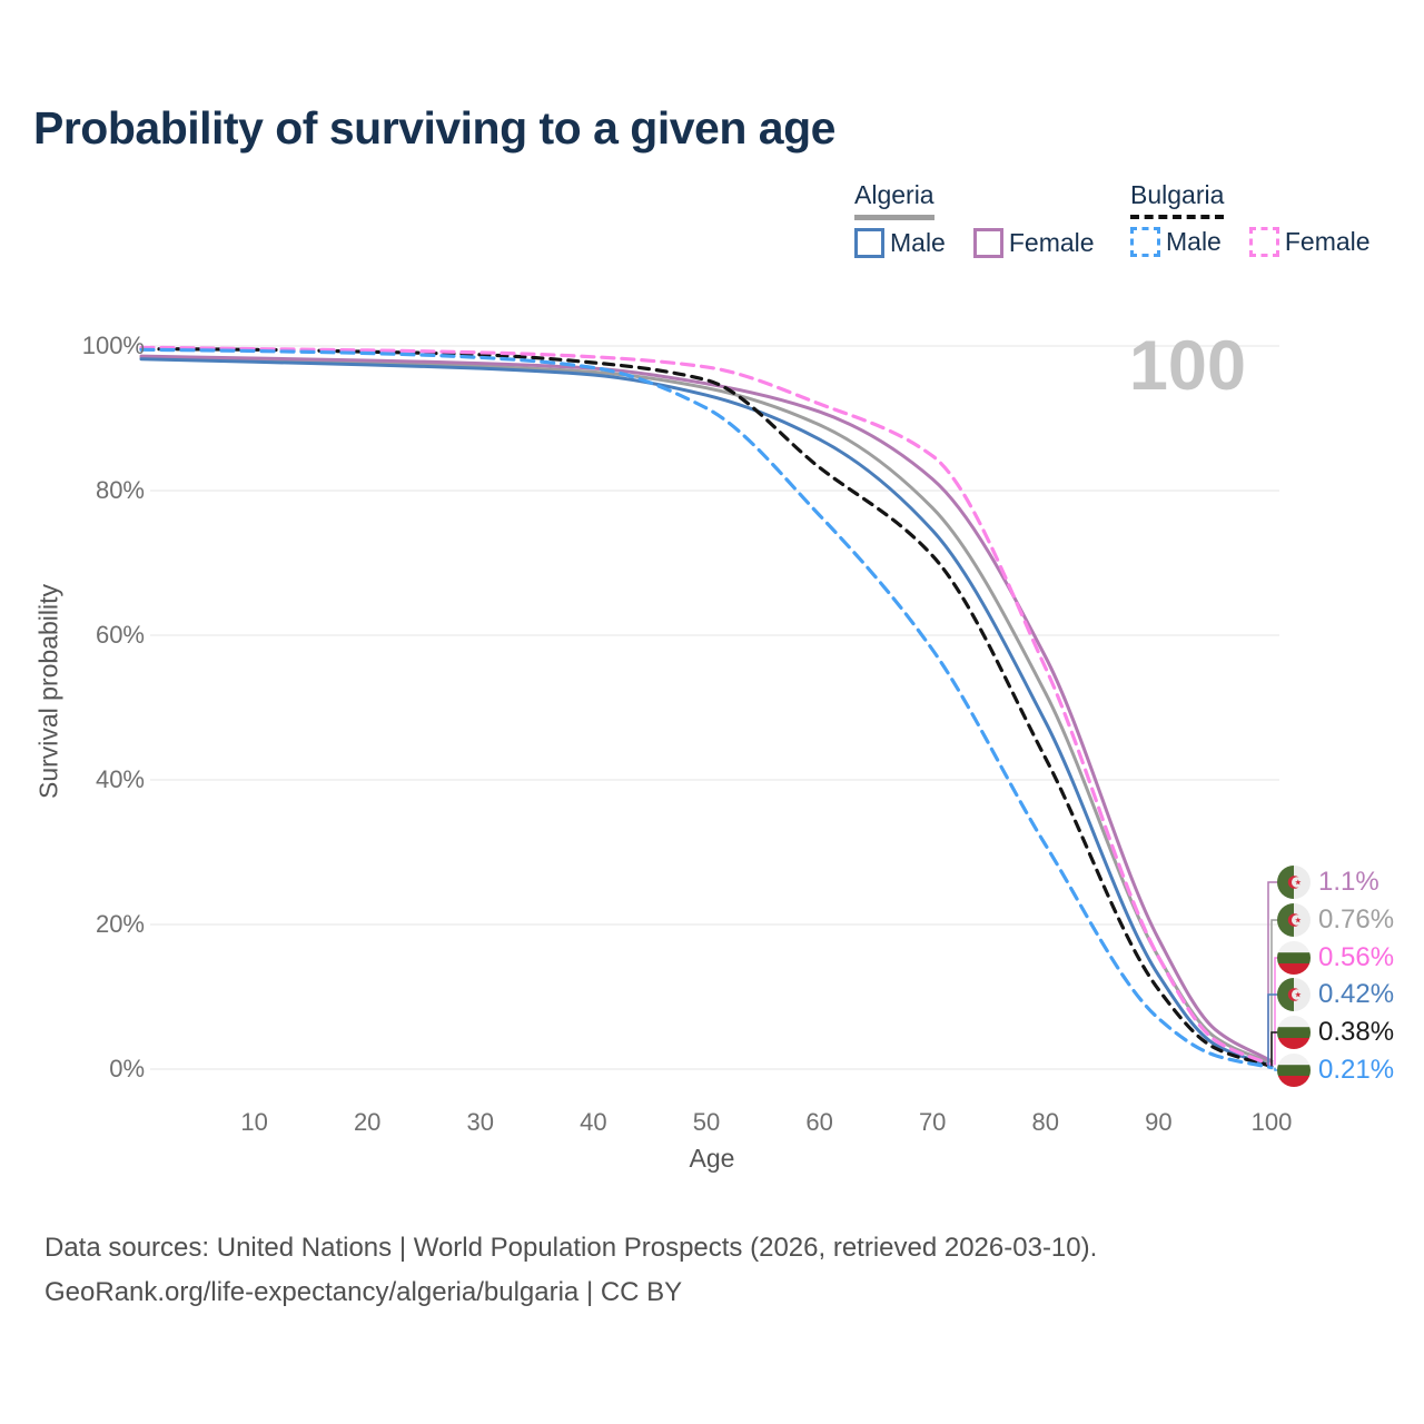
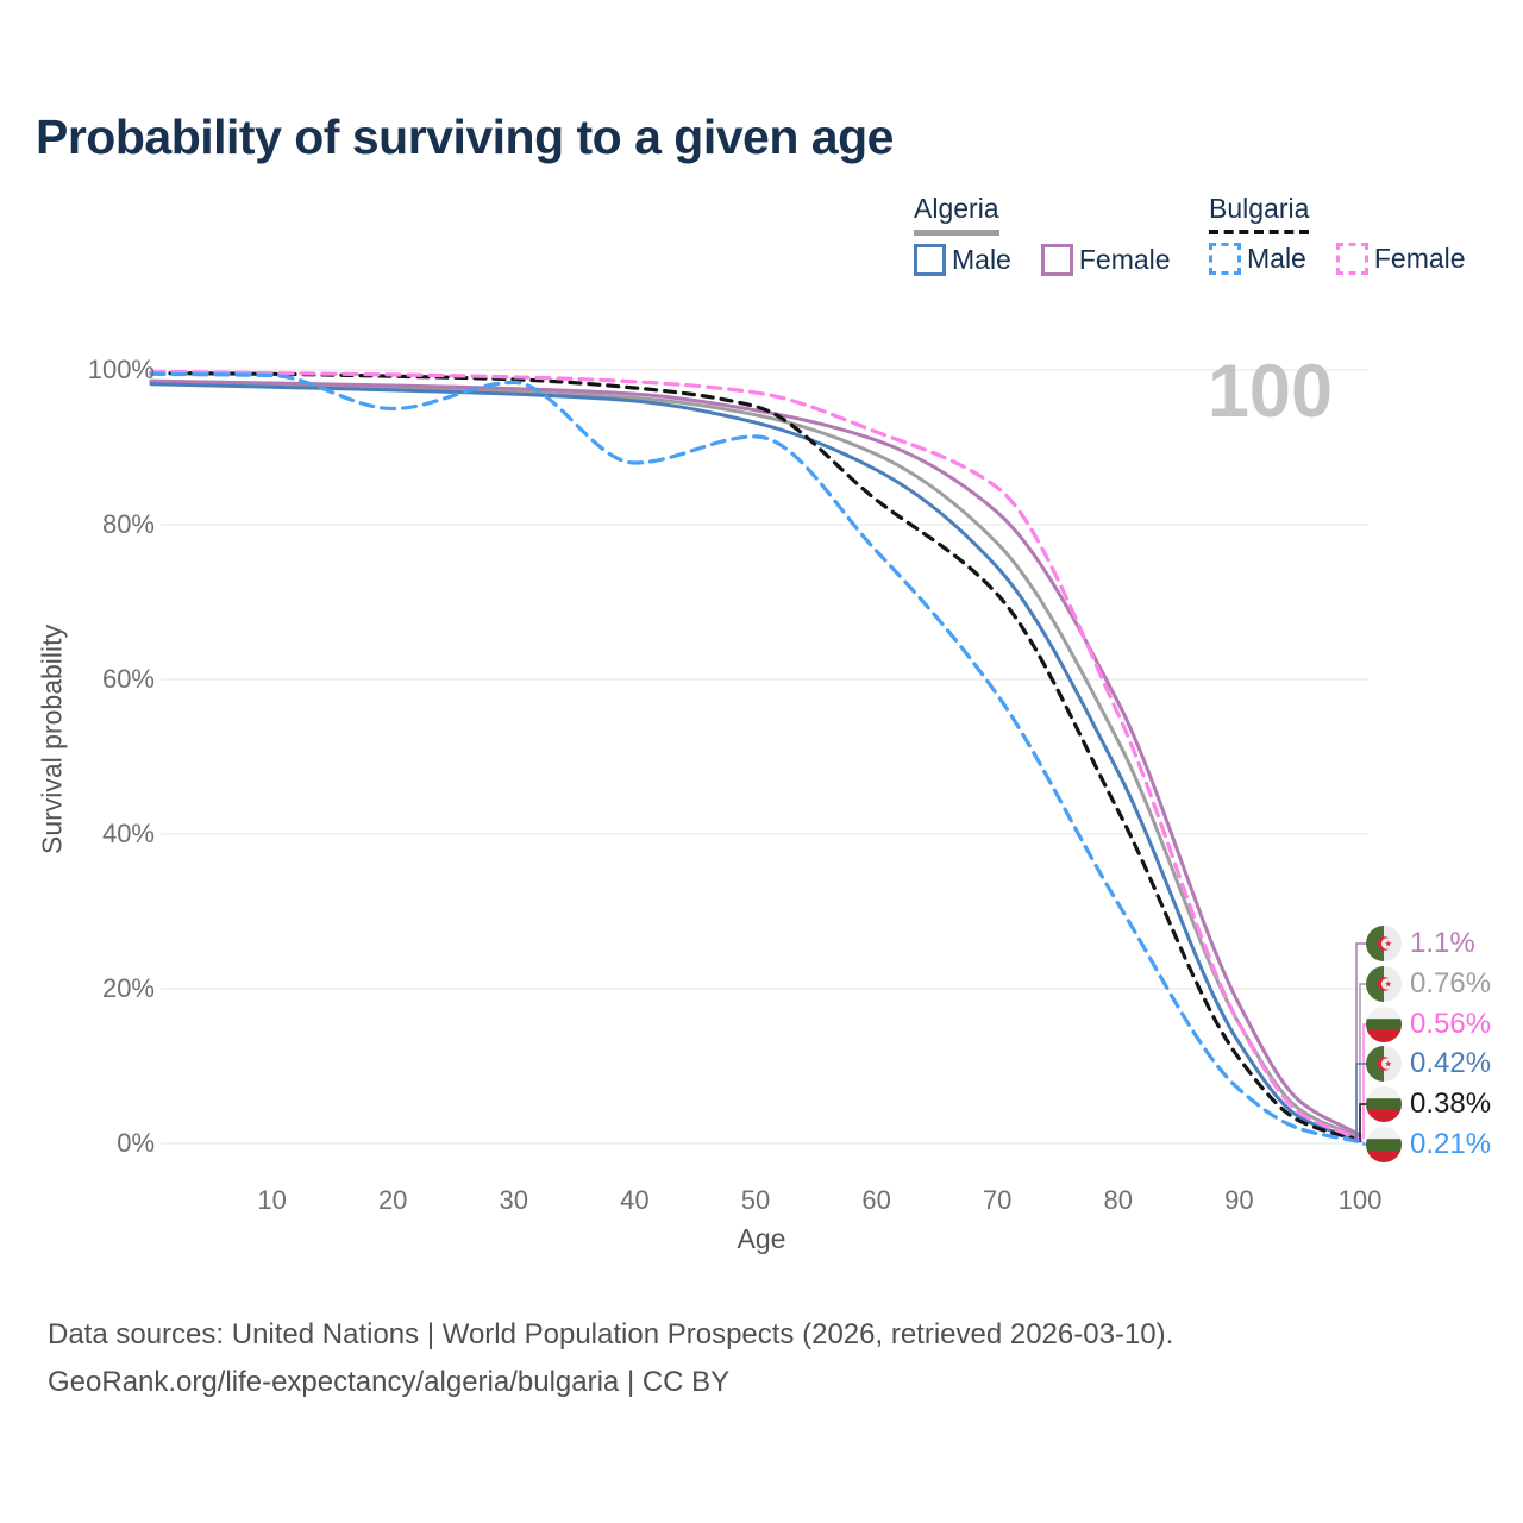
Bulgaria Male/20: 99% -> 95%
Bulgaria Male/40: 97% -> 88%
